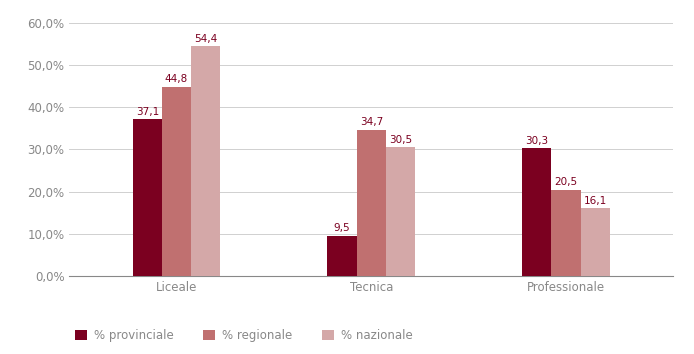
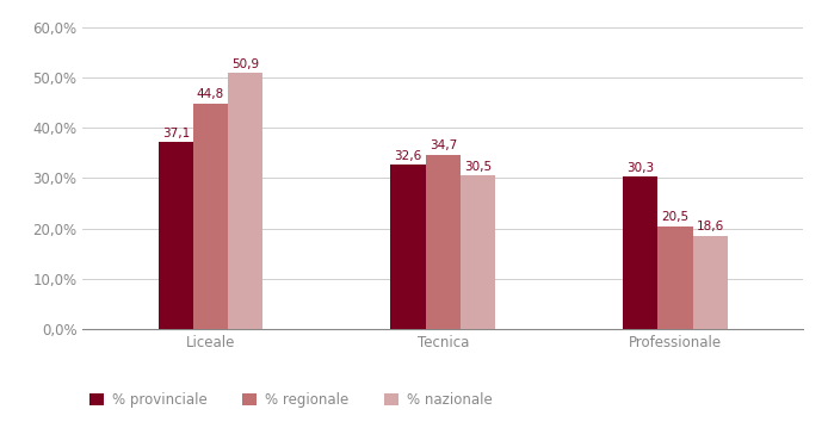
% nazionale/Liceale: 54,4 -> 50,9
% provinciale/Tecnica: 9,5 -> 32,6
% nazionale/Professionale: 16,1 -> 18,6
